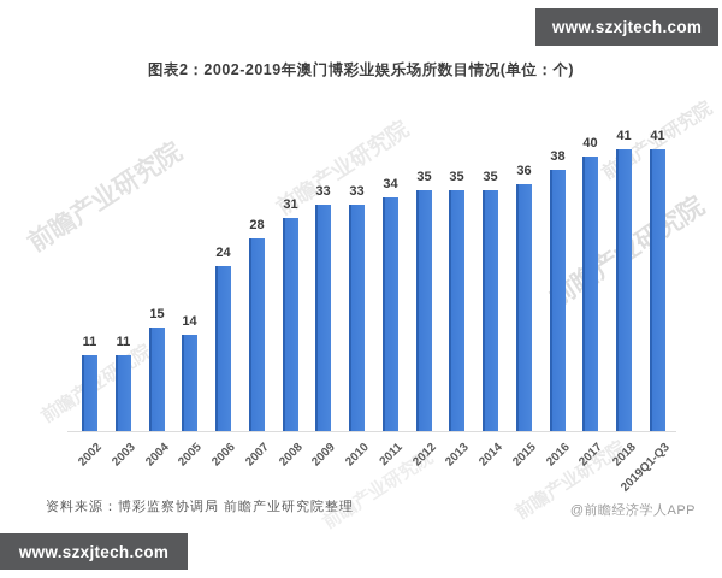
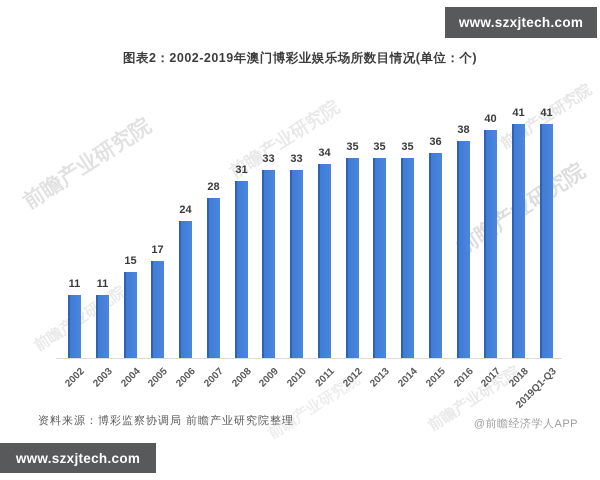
2005: 14 -> 17
